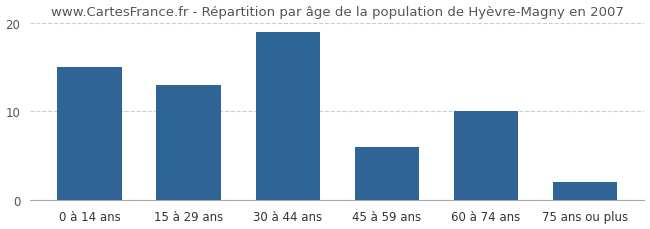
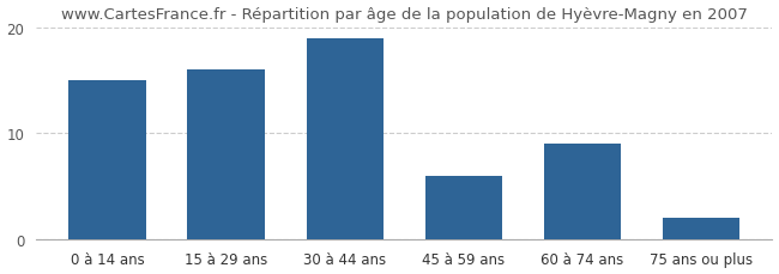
15 à 29 ans: 13 -> 16
60 à 74 ans: 10 -> 9
